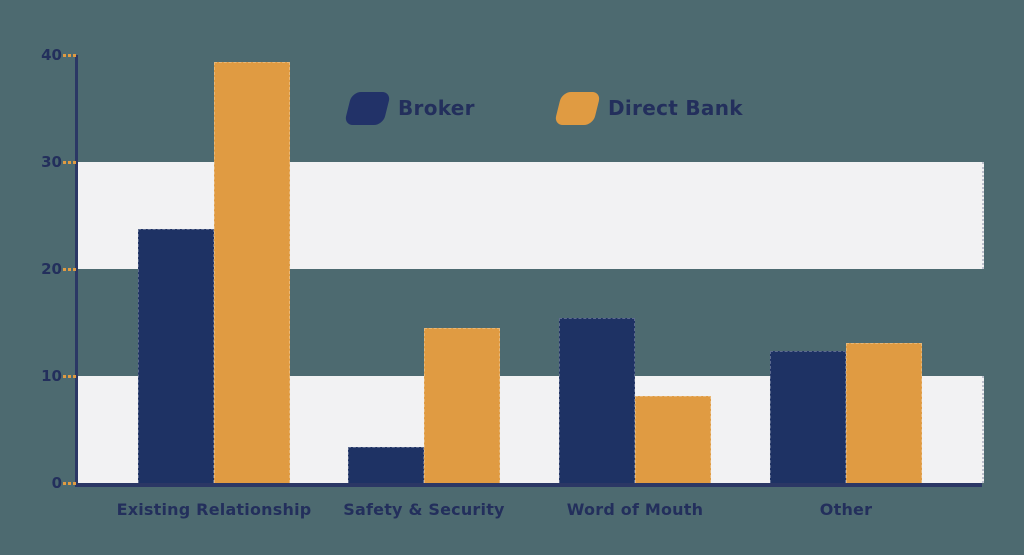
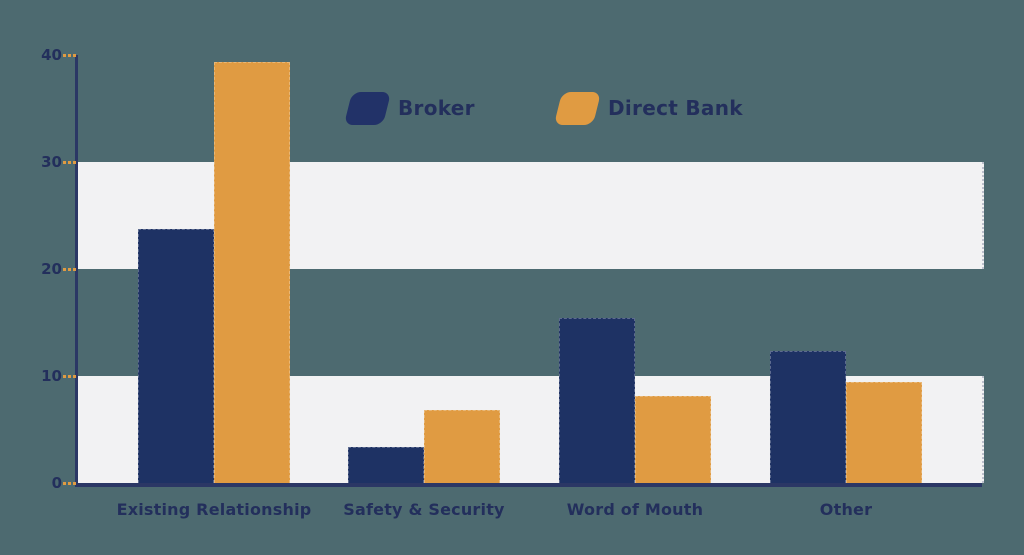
Direct Bank/Safety & Security: 14.5 -> 6.8
Direct Bank/Other: 13.1 -> 9.4
